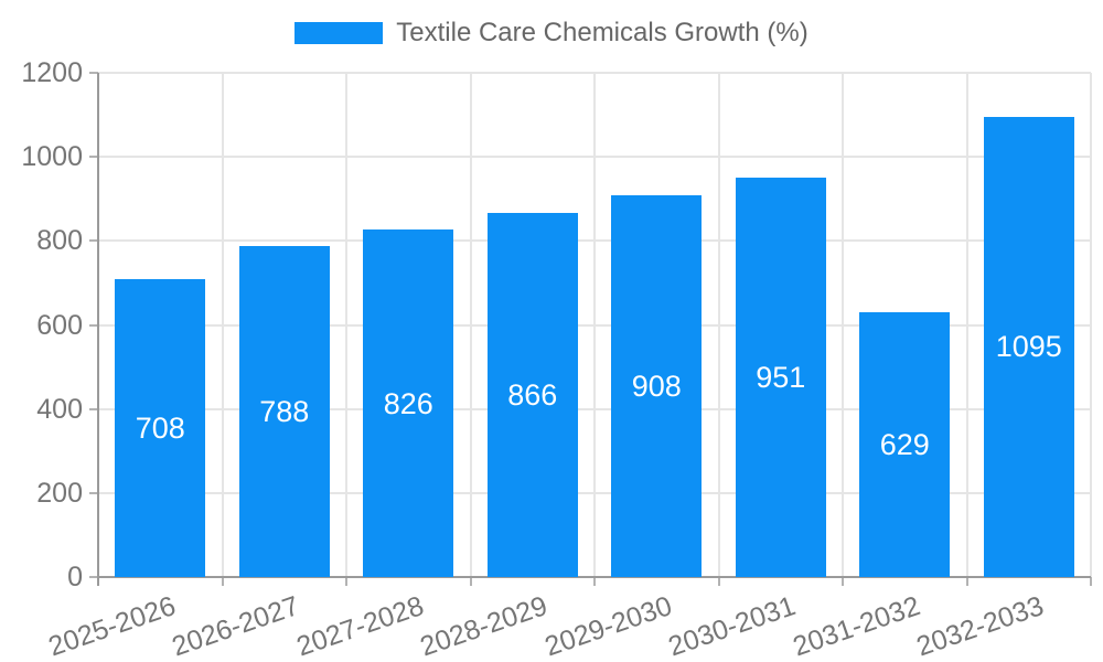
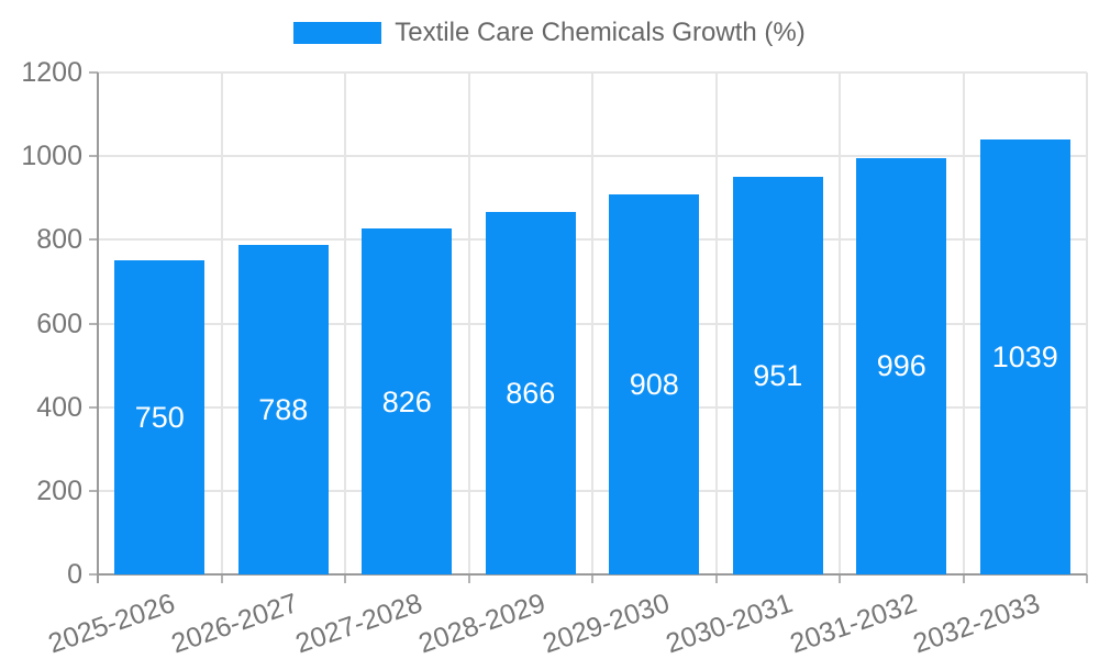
2025-2026: 708 -> 750
2031-2032: 629 -> 996
2032-2033: 1095 -> 1039
